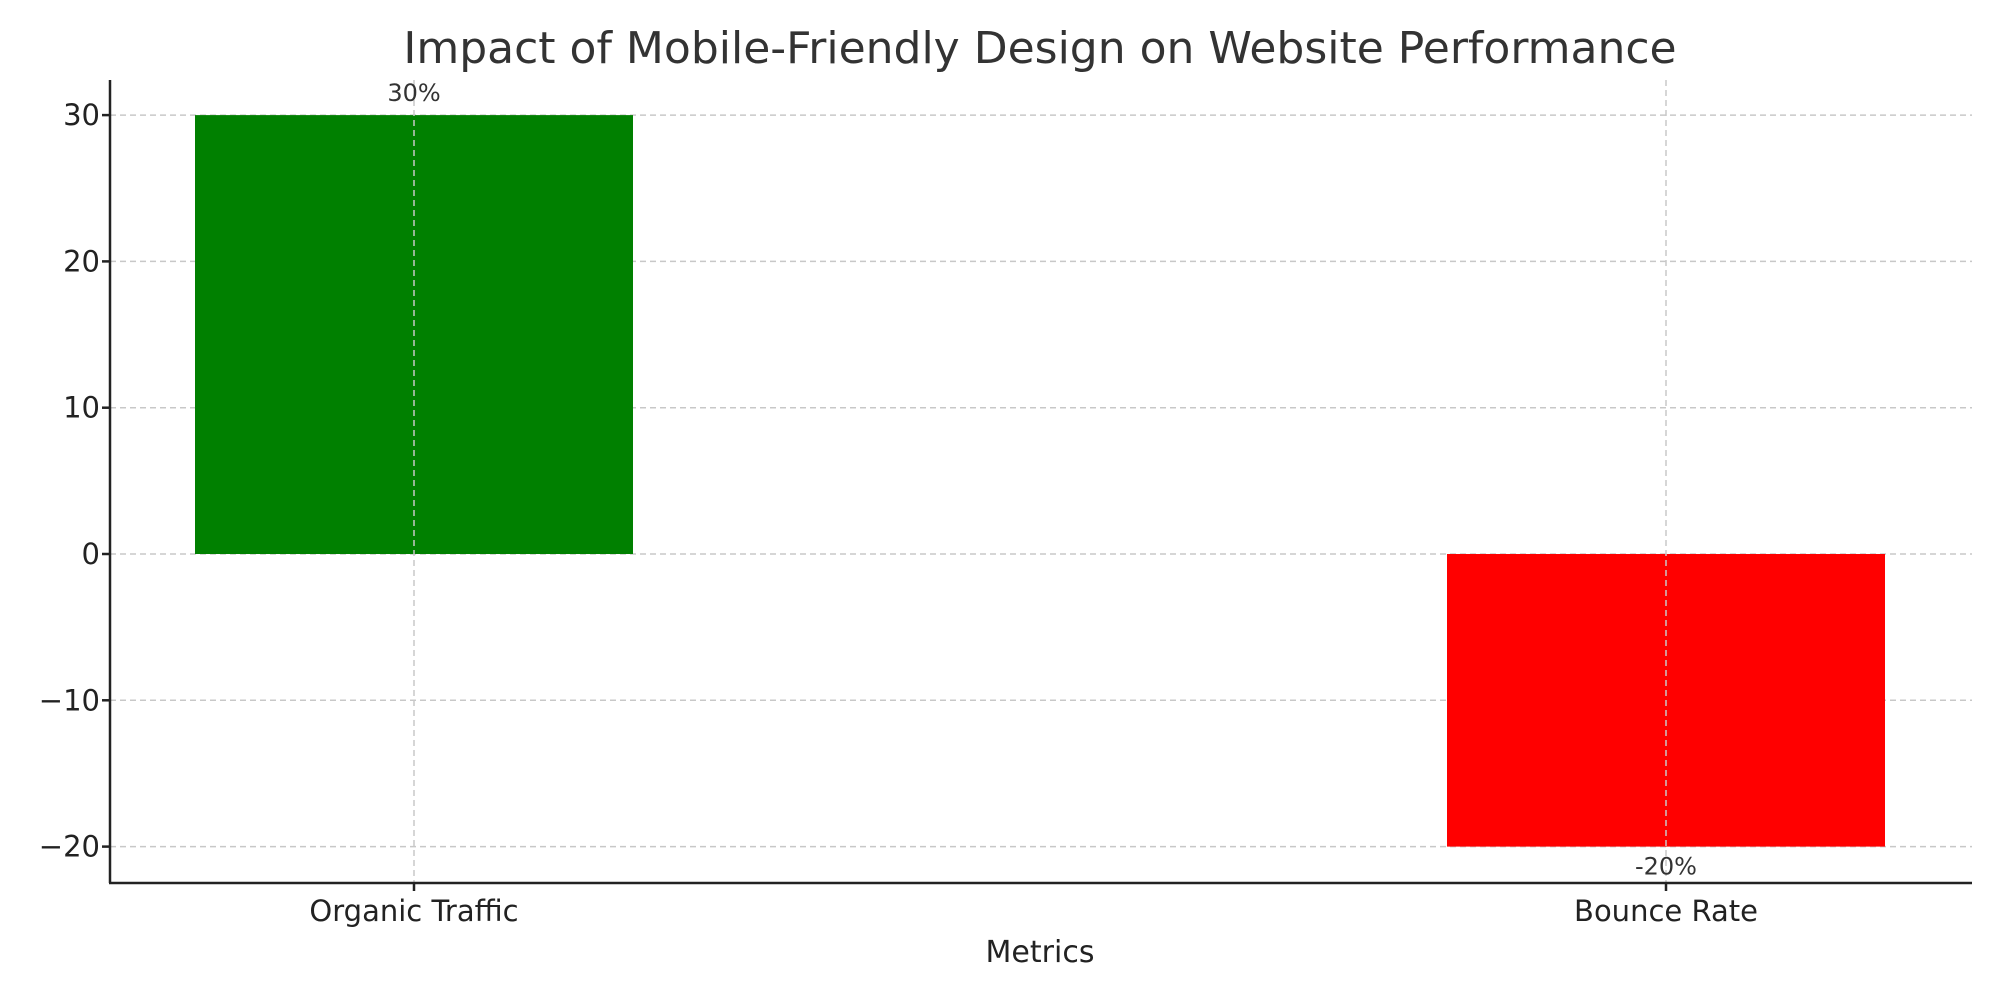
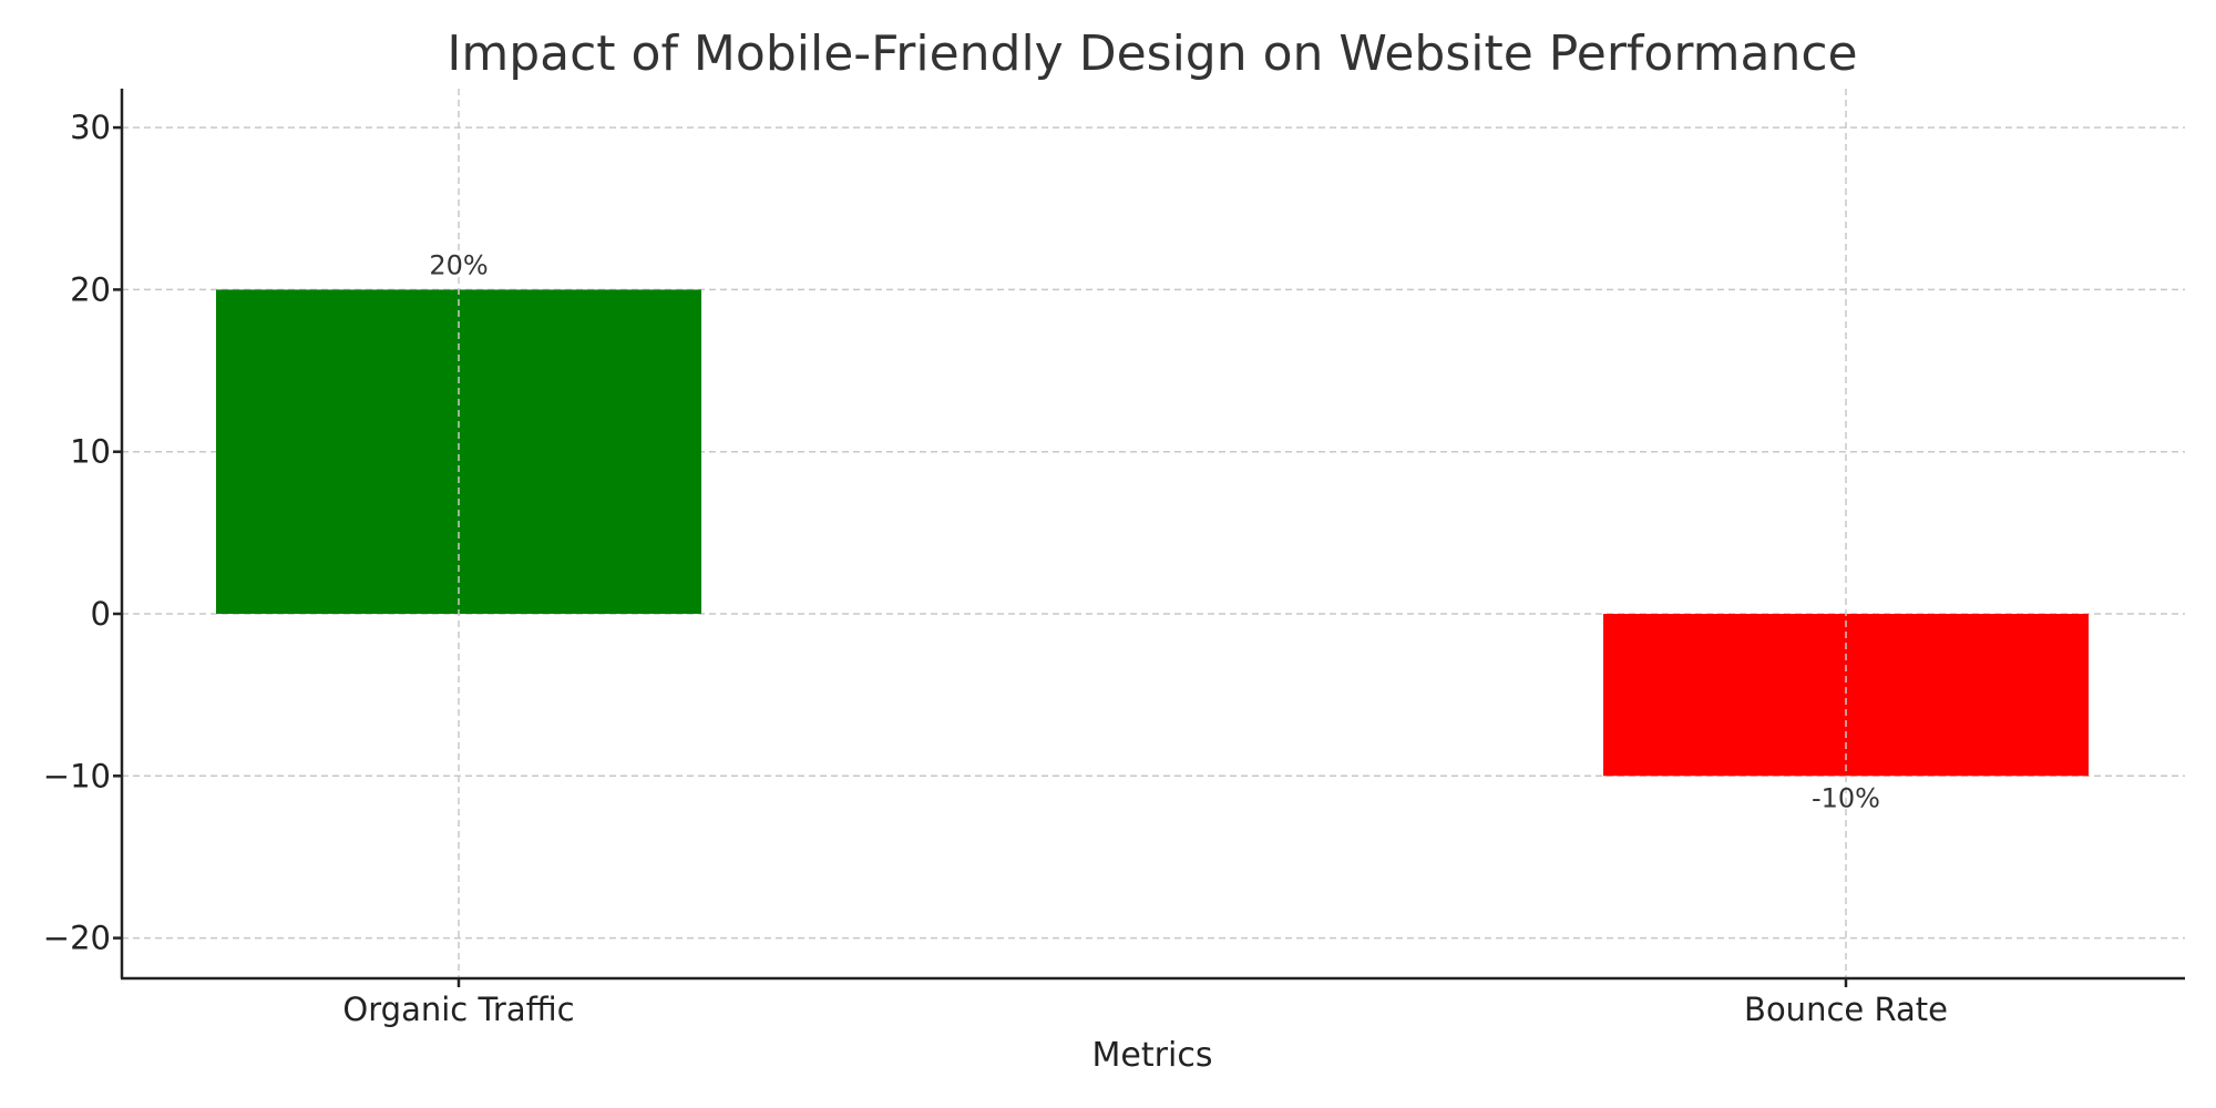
Organic Traffic: 30% -> 20%
Bounce Rate: -20% -> -10%
